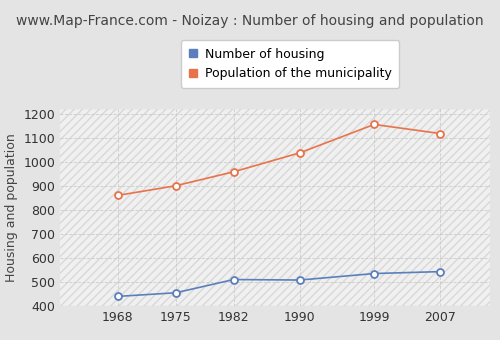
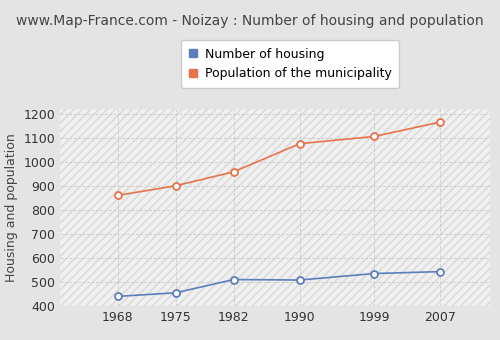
Population of the municipality/1990: 1037 -> 1075
Population of the municipality/1999: 1155 -> 1105
Population of the municipality/2007: 1117 -> 1165
